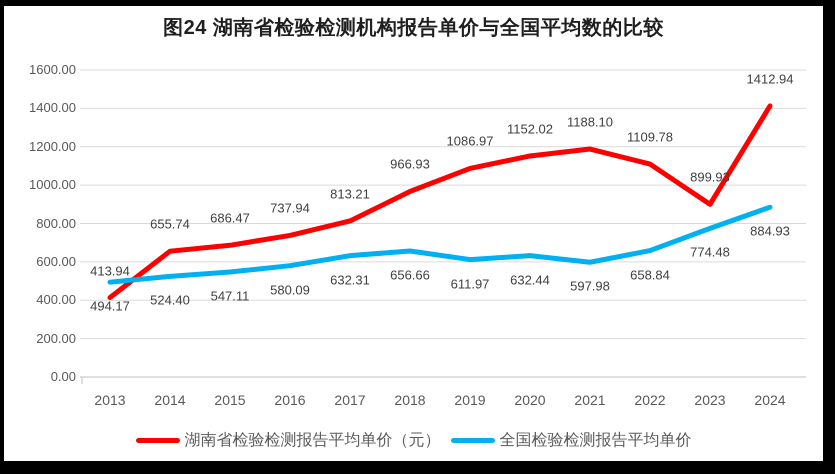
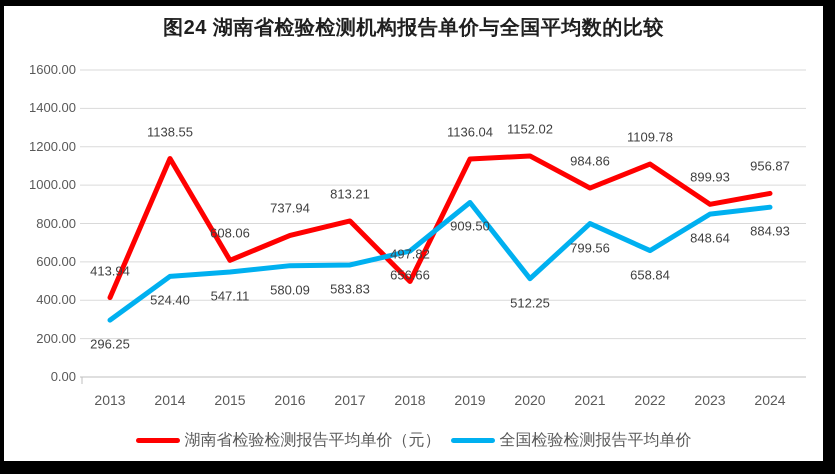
全国检验检测报告平均单价/2013: 494.17 -> 296.25
湖南省检验检测报告平均单价（元）/2014: 655.74 -> 1138.55
湖南省检验检测报告平均单价（元）/2015: 686.47 -> 608.06
全国检验检测报告平均单价/2017: 632.31 -> 583.83
湖南省检验检测报告平均单价（元）/2018: 966.93 -> 497.82
湖南省检验检测报告平均单价（元）/2019: 1086.97 -> 1136.04
全国检验检测报告平均单价/2019: 611.97 -> 909.50
全国检验检测报告平均单价/2020: 632.44 -> 512.25
湖南省检验检测报告平均单价（元）/2021: 1188.10 -> 984.86
全国检验检测报告平均单价/2021: 597.98 -> 799.56
全国检验检测报告平均单价/2023: 774.48 -> 848.64
湖南省检验检测报告平均单价（元）/2024: 1412.94 -> 956.87
